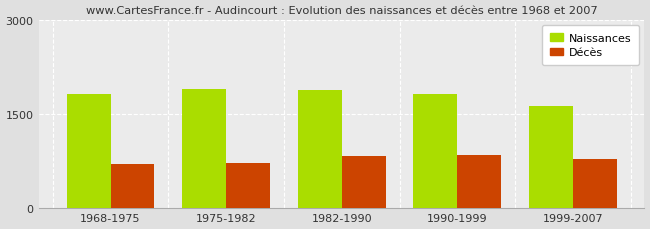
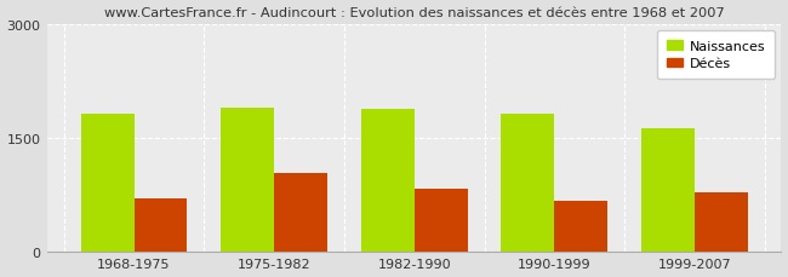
Décès/1975-1982: 720 -> 1040
Décès/1990-1999: 850 -> 660
